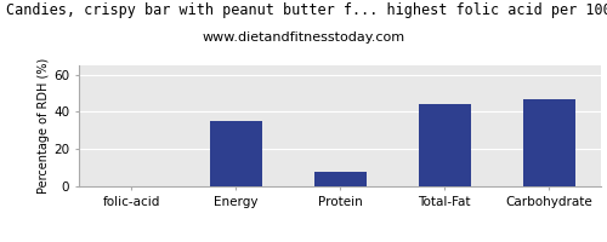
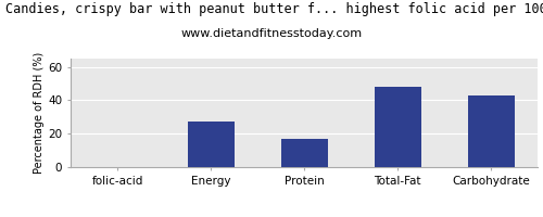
Energy: 35 -> 27
Protein: 8 -> 17
Total-Fat: 44 -> 48
Carbohydrate: 47 -> 43
